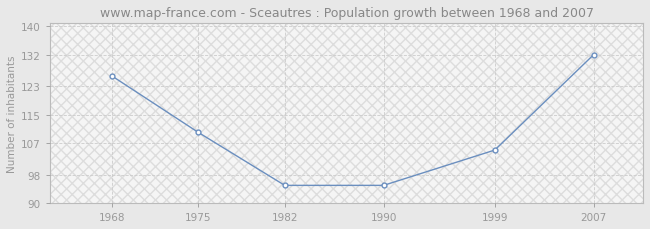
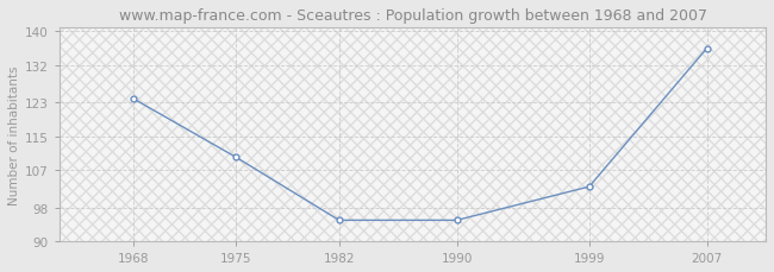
1968: 126 -> 124
1999: 105 -> 103
2007: 132 -> 136
